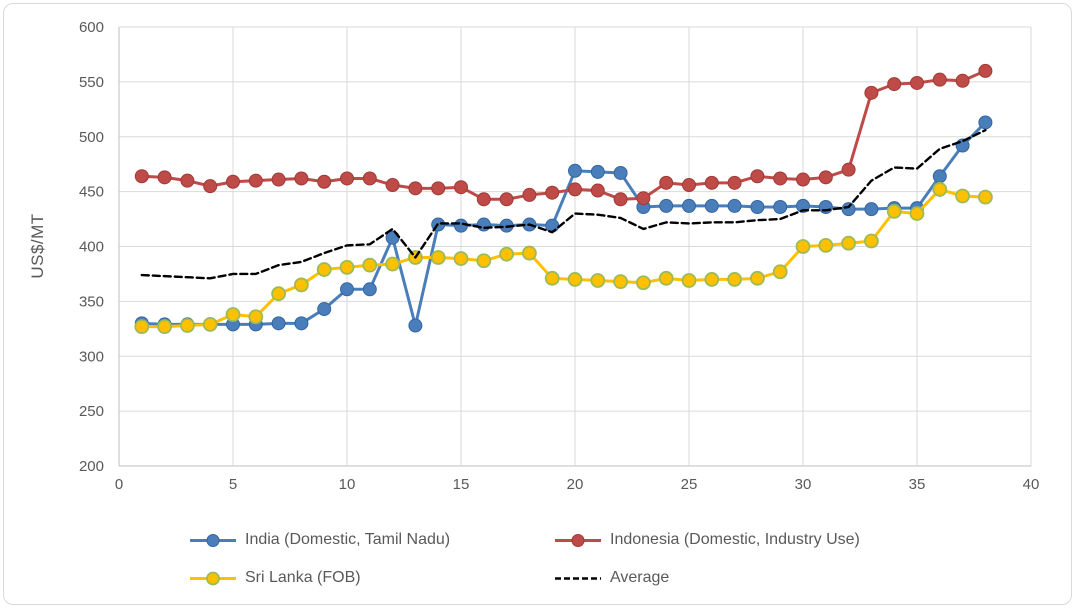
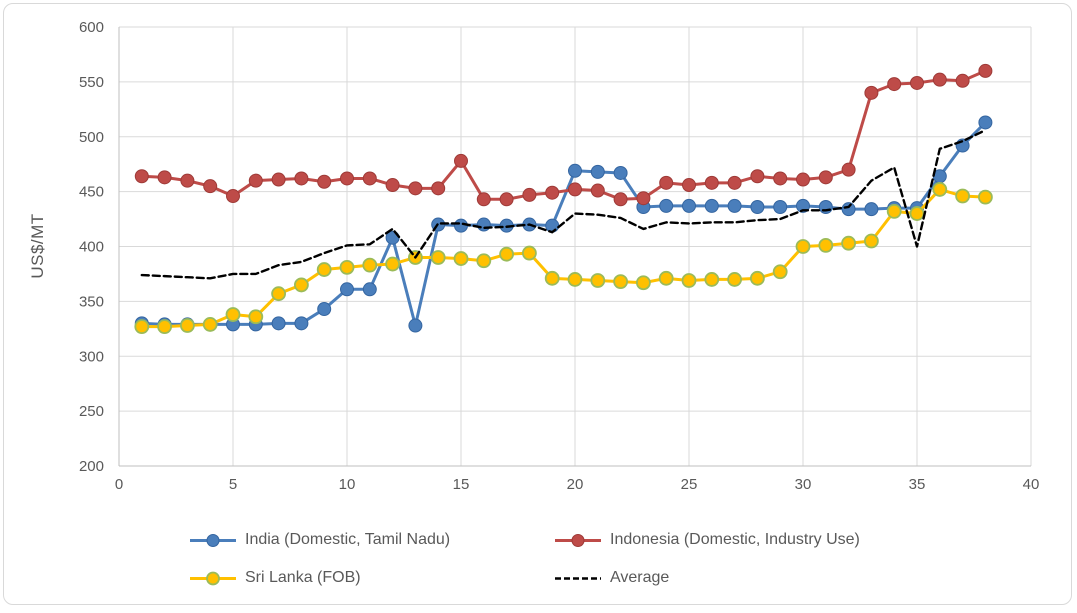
Indonesia (Domestic, Industry Use)/5: 459 -> 446
Indonesia (Domestic, Industry Use)/15: 454 -> 478
Average/35: 471 -> 400
